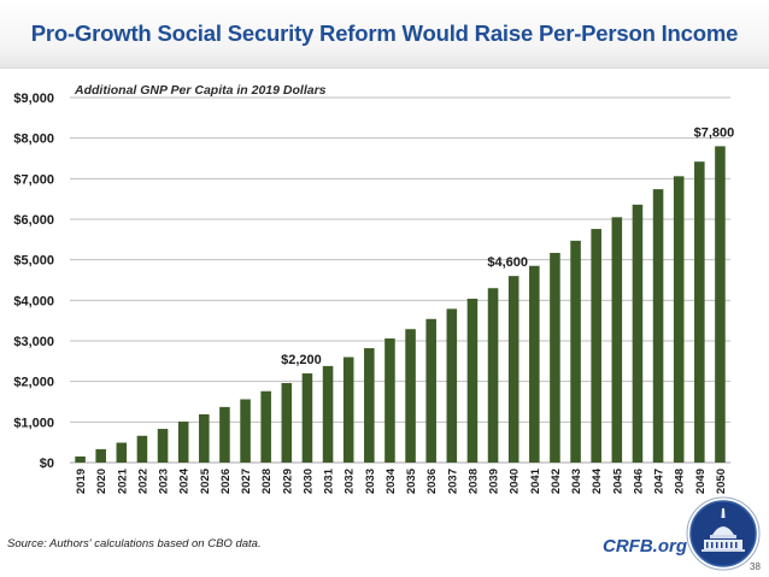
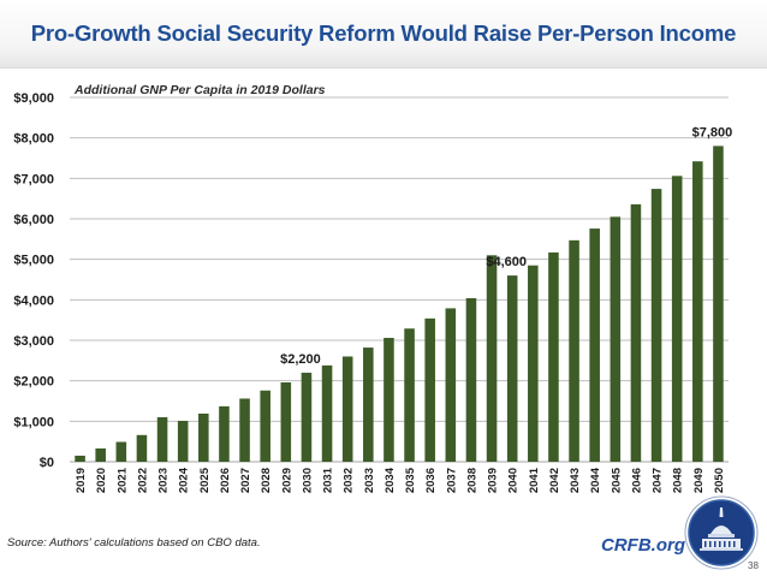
2023: $800 -> $1100
2039: $4300 -> $5100
